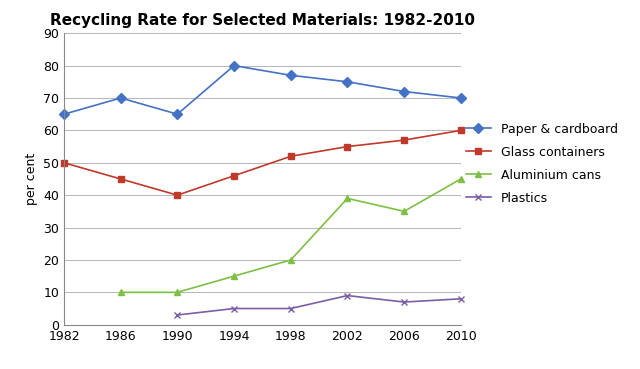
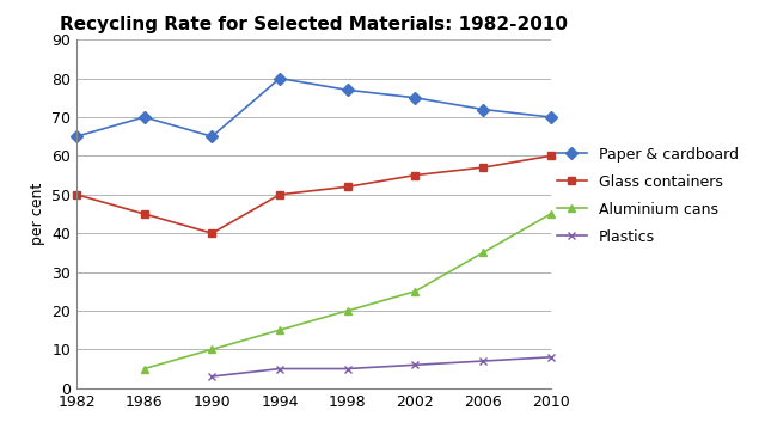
Aluminium cans/1986: 10 -> 5
Glass containers/1994: 46 -> 50
Aluminium cans/2002: 39 -> 25
Plastics/2002: 9 -> 6
